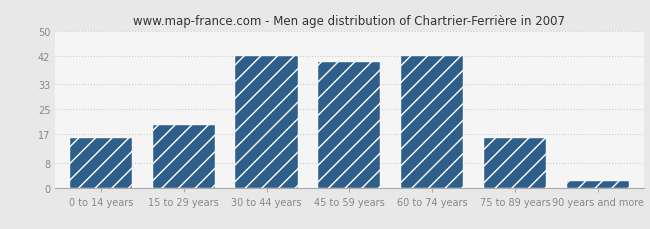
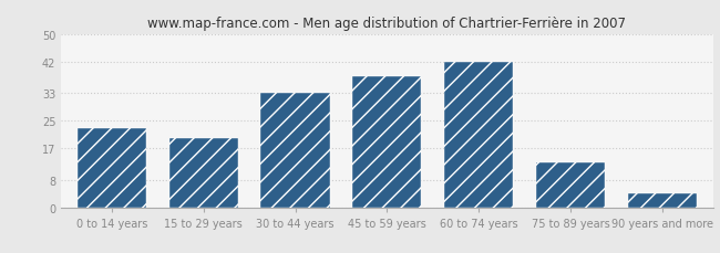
0 to 14 years: 16 -> 23
30 to 44 years: 42 -> 33
45 to 59 years: 40 -> 38
75 to 89 years: 16 -> 13
90 years and more: 2 -> 4
